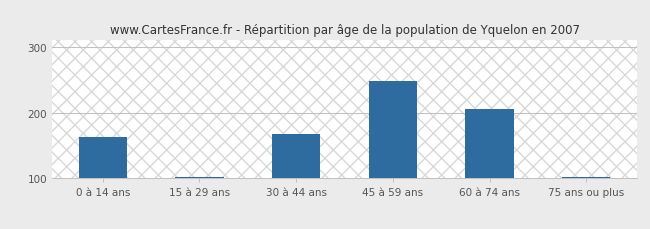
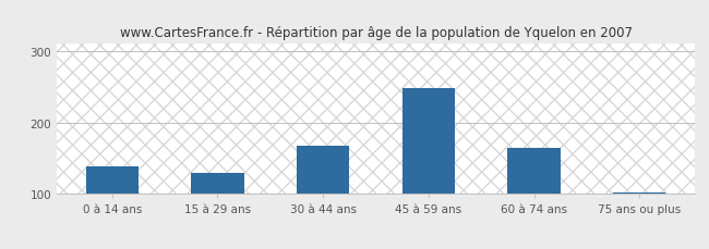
0 à 14 ans: 163 -> 138
15 à 29 ans: 102 -> 130
60 à 74 ans: 206 -> 164
